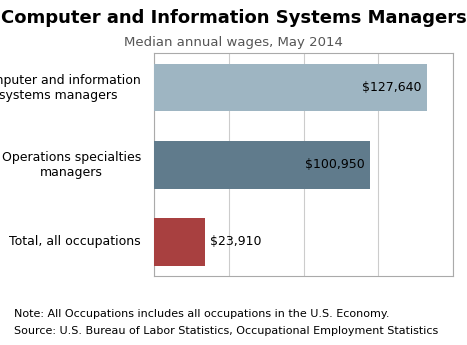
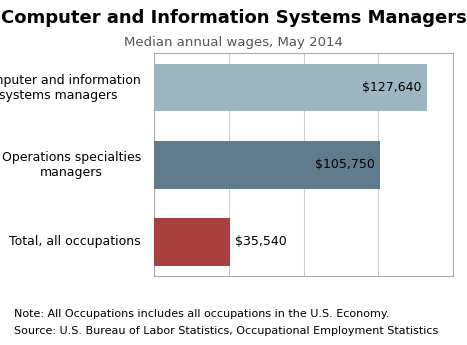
Operations specialties managers: $100,950 -> $105,750
Total, all occupations: $23,910 -> $35,540
